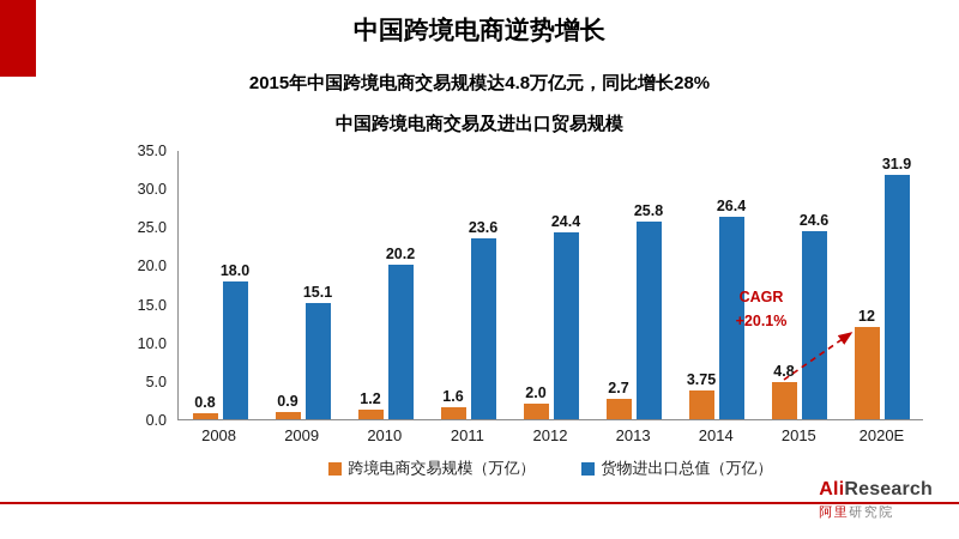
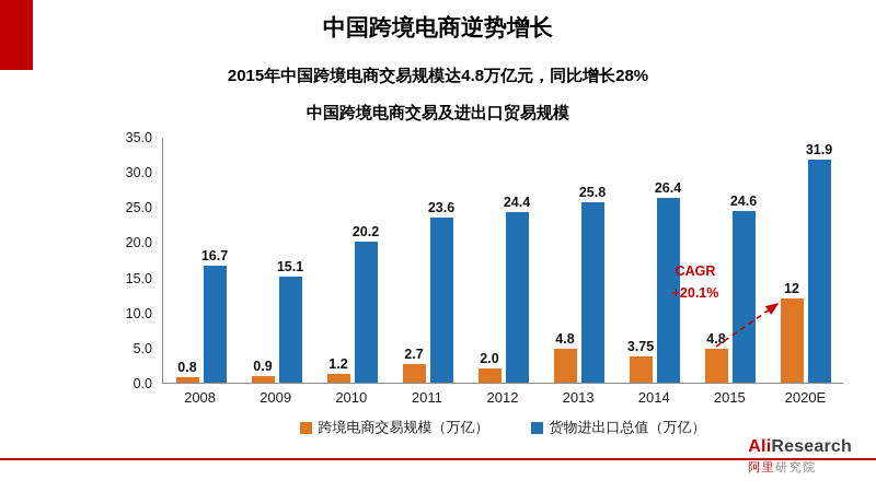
货物进出口总值（万亿）/2008: 18.0 -> 16.7
跨境电商交易规模（万亿）/2011: 1.6 -> 2.7
跨境电商交易规模（万亿）/2013: 2.7 -> 4.8
